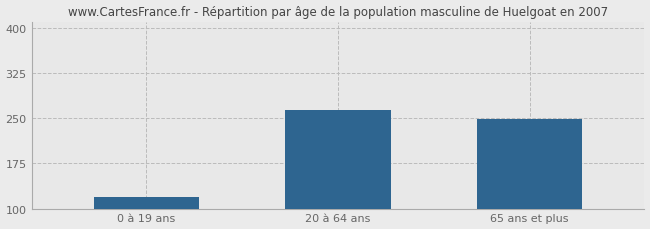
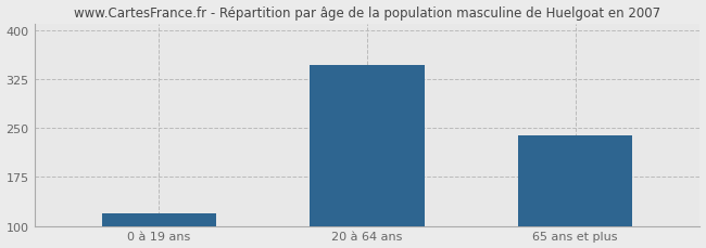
20 à 64 ans: 264 -> 347
65 ans et plus: 248 -> 238
